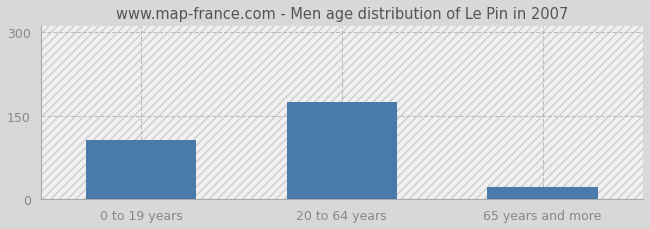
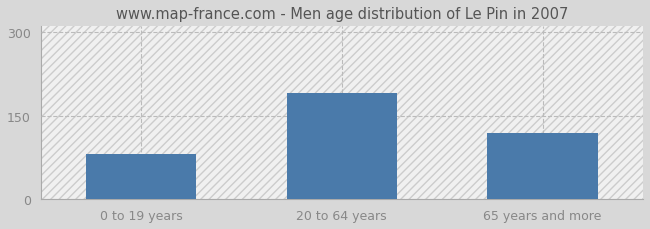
0 to 19 years: 107 -> 82
20 to 64 years: 175 -> 190
65 years and more: 22 -> 118
